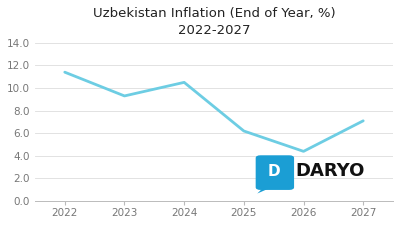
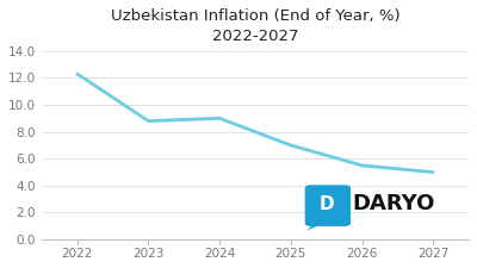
2022: 11.4 -> 12.3
2023: 9.3 -> 8.8
2024: 10.5 -> 9.0
2025: 6.2 -> 7.0
2026: 4.4 -> 5.5
2027: 7.1 -> 5.0
